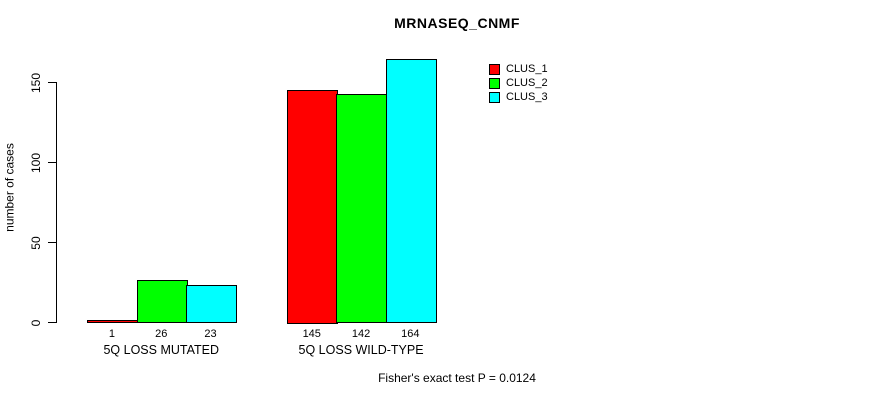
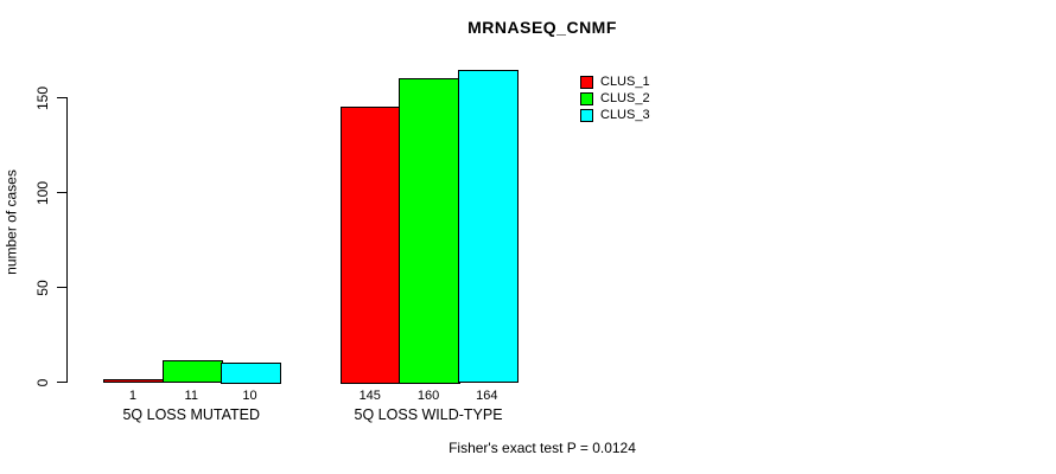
CLUS_2/5Q LOSS MUTATED: 26 -> 11
CLUS_3/5Q LOSS MUTATED: 23 -> 10
CLUS_2/5Q LOSS WILD-TYPE: 142 -> 160
